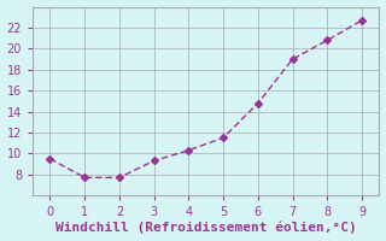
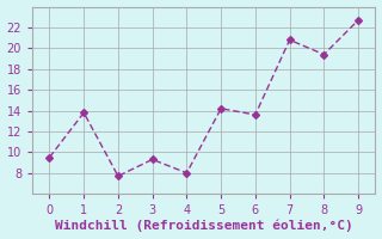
1: 7.7 -> 13.8
4: 10.3 -> 8.0
5: 11.5 -> 14.2
6: 14.8 -> 13.6
7: 19.0 -> 20.8
8: 20.8 -> 19.4
